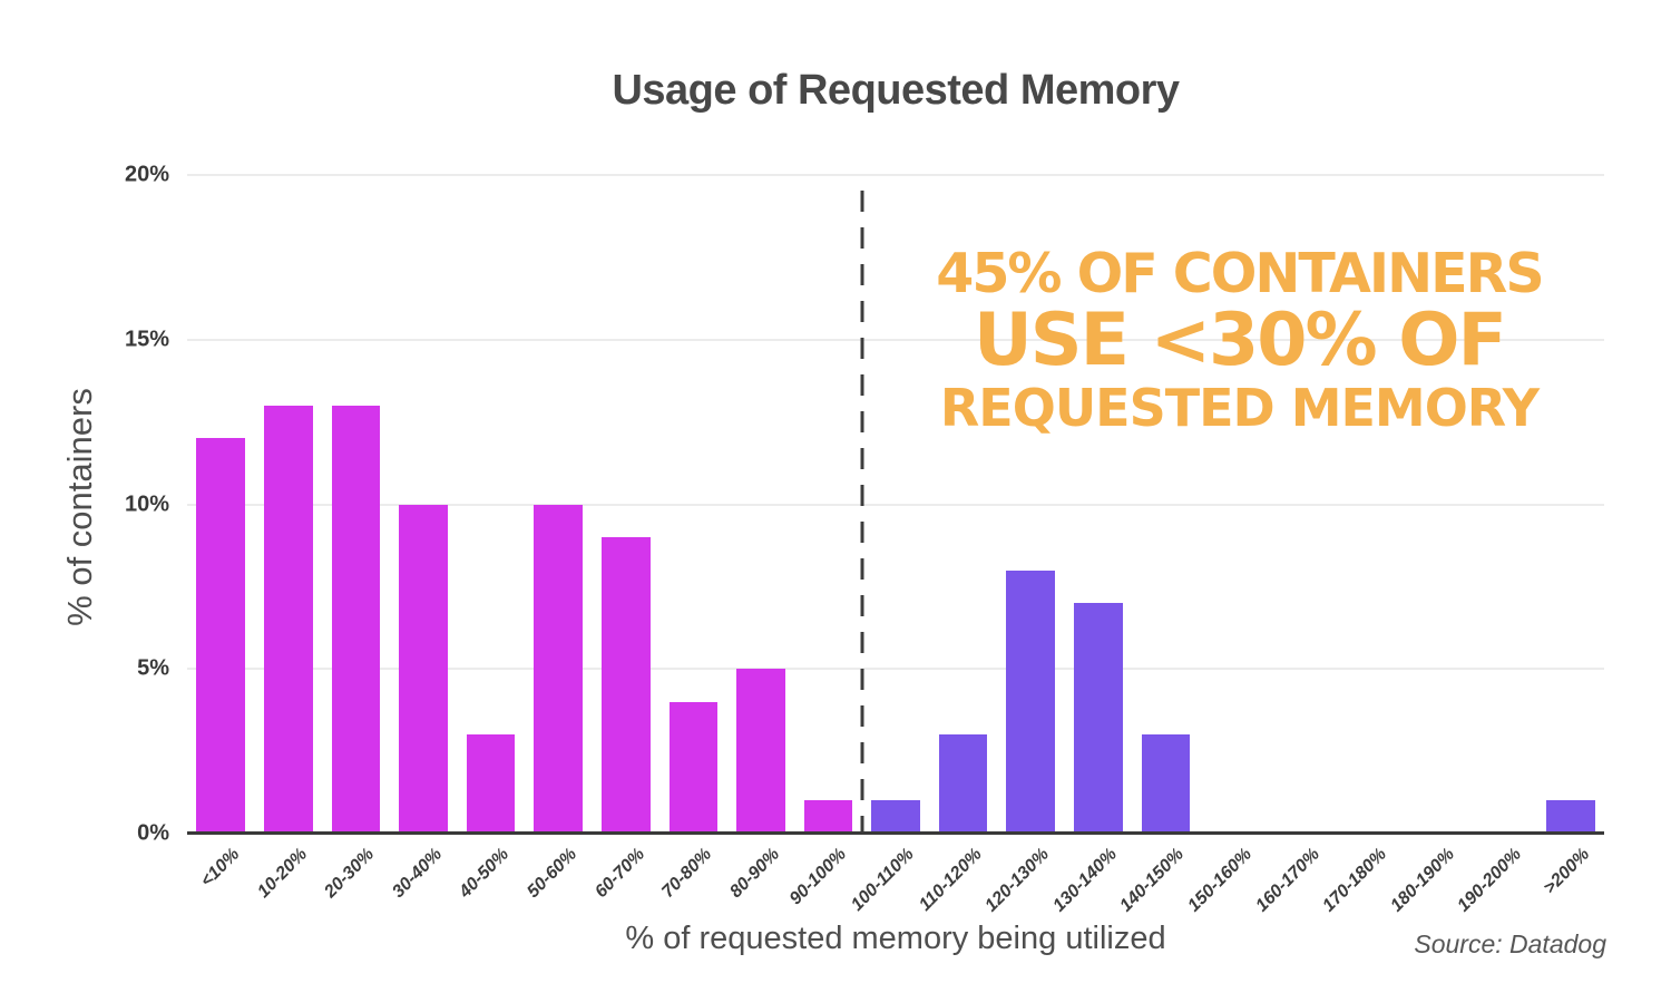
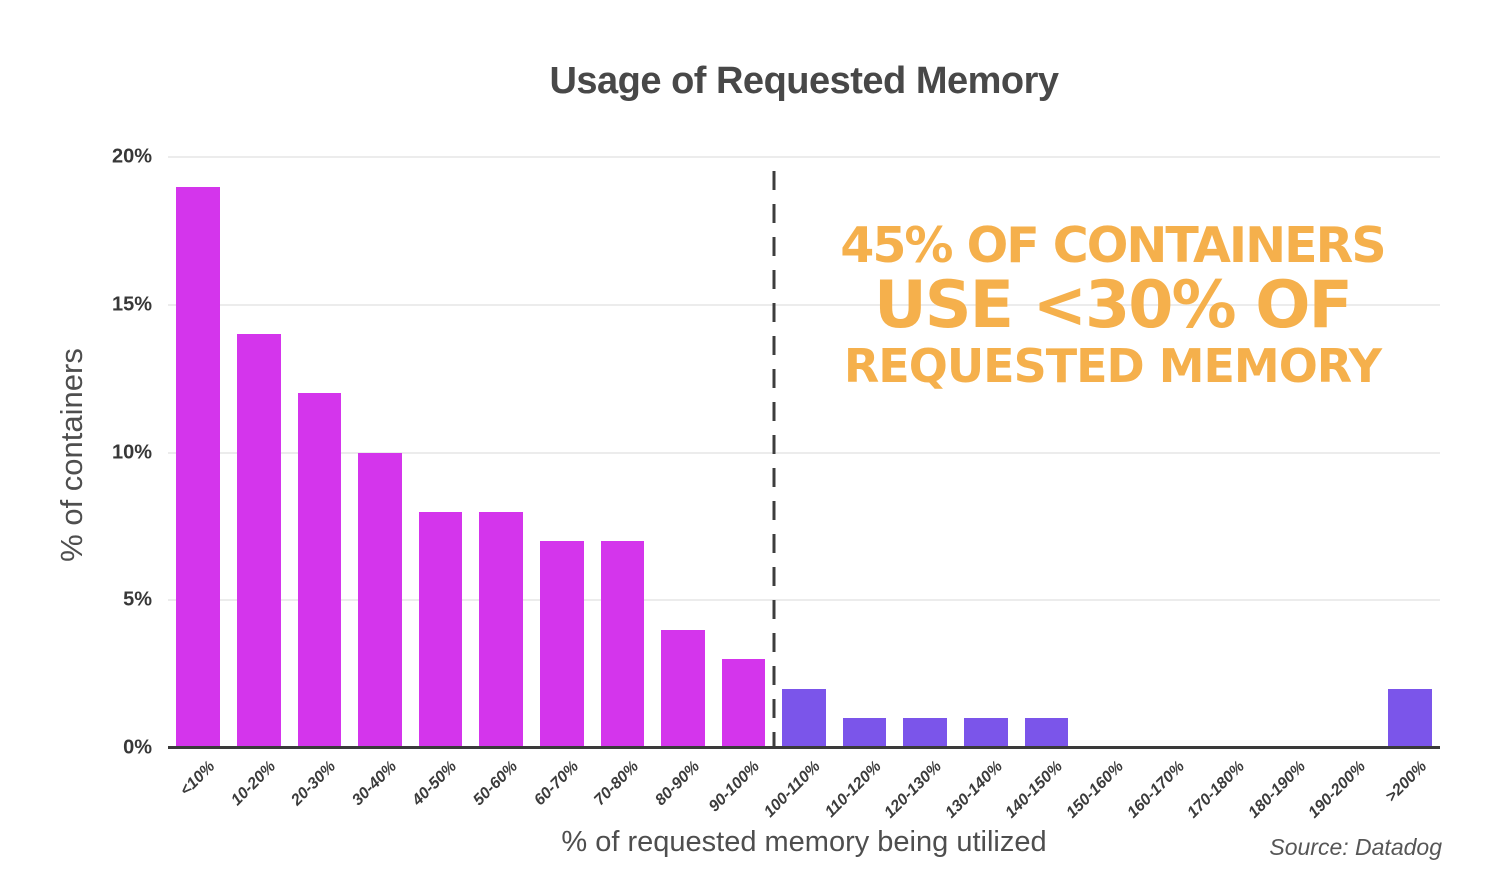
<10%: 12% -> 19%
10-20%: 13% -> 14%
20-30%: 13% -> 12%
40-50%: 3% -> 8%
50-60%: 10% -> 8%
60-70%: 9% -> 7%
70-80%: 4% -> 7%
80-90%: 5% -> 4%
90-100%: 1% -> 3%
100-110%: 1% -> 2%
110-120%: 3% -> 1%
120-130%: 8% -> 1%
130-140%: 7% -> 1%
140-150%: 3% -> 1%
>200%: 1% -> 2%
